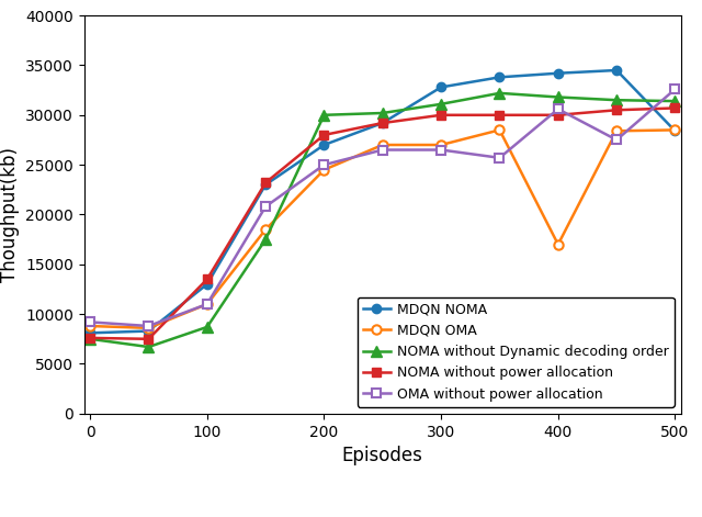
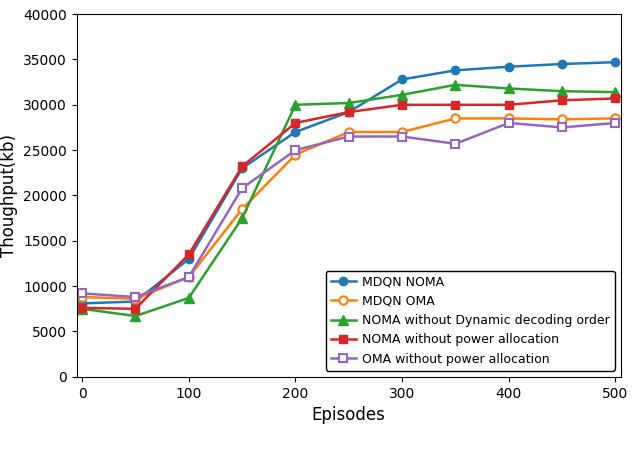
MDQN OMA/400: 17000 -> 28500
OMA without power allocation/400: 30600 -> 28000
MDQN NOMA/500: 28400 -> 34700
OMA without power allocation/500: 32600 -> 28000
